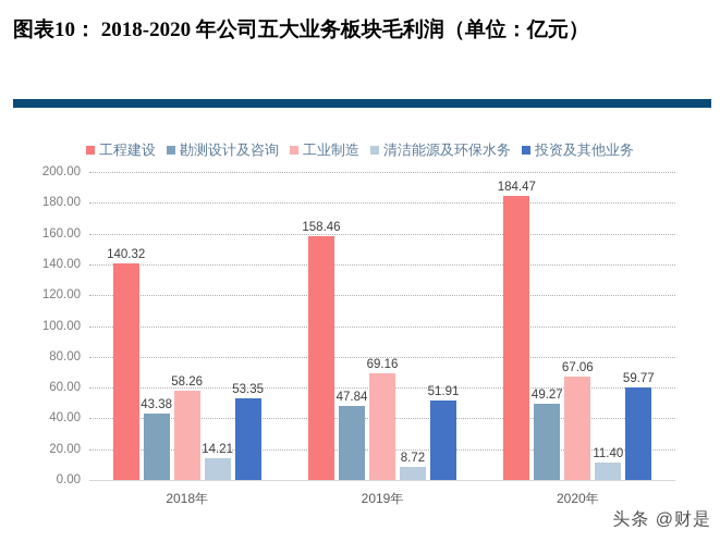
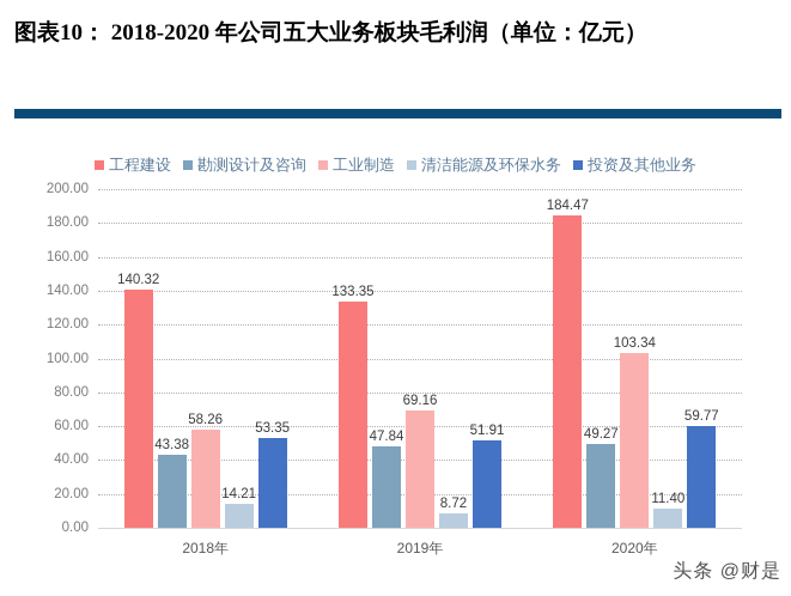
工程建设/2019年: 158.46 -> 133.35
工业制造/2020年: 67.06 -> 103.34
